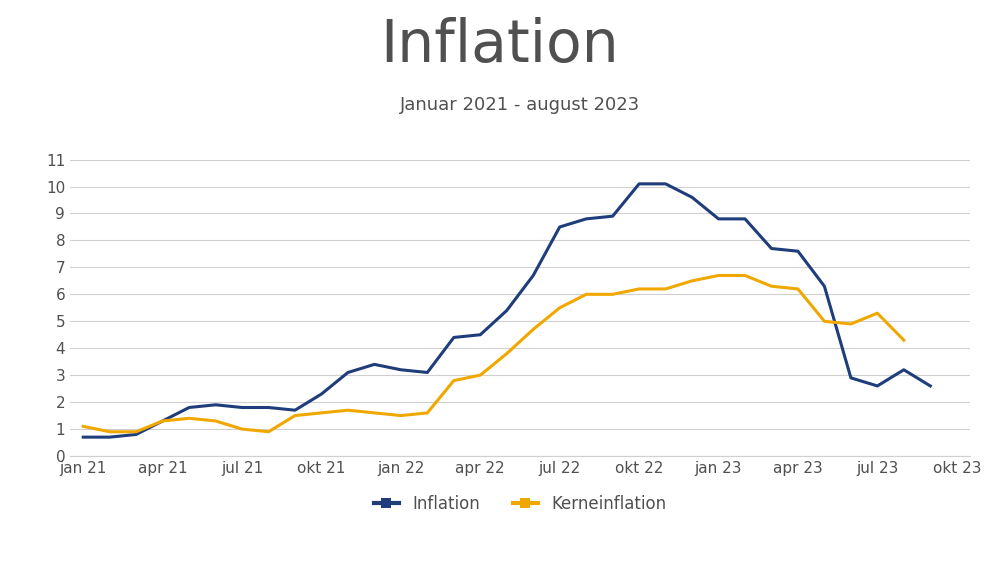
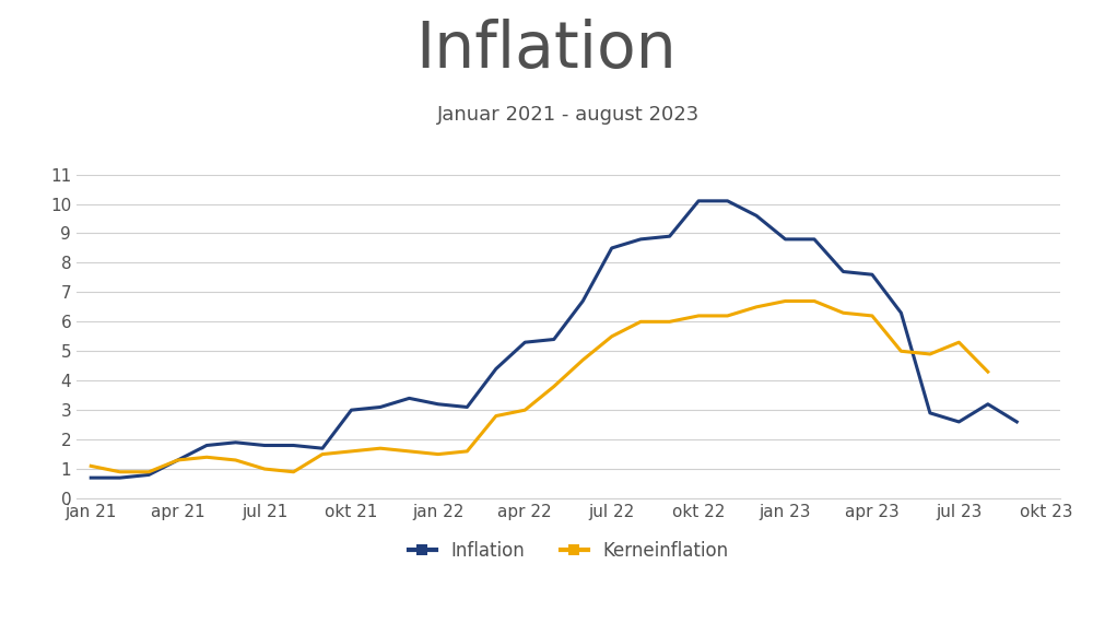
Inflation/okt 21: 2.3 -> 3.0
Inflation/apr 22: 4.5 -> 5.3
